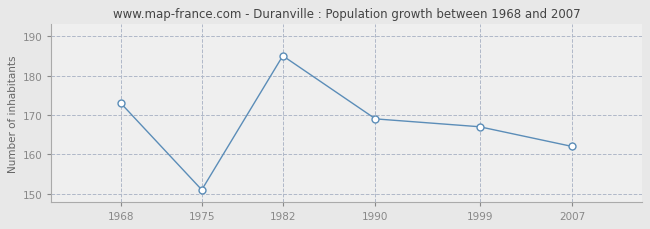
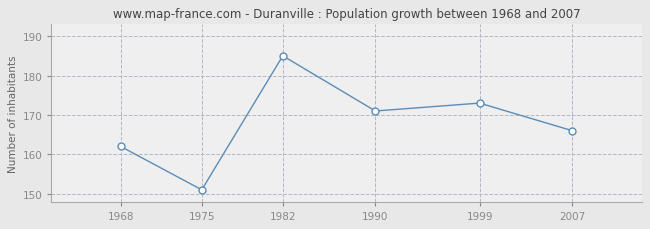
1968: 173 -> 162
1990: 169 -> 171
1999: 167 -> 173
2007: 162 -> 166
